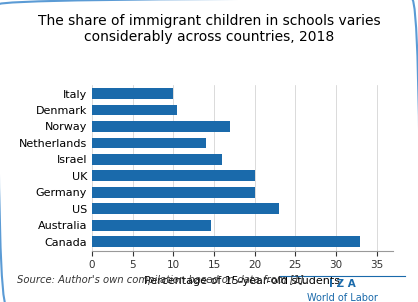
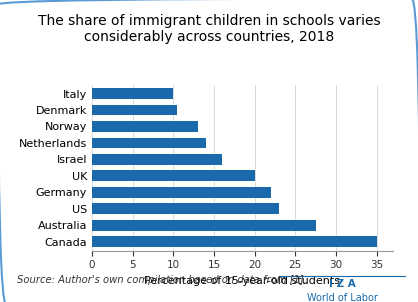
Norway: 17.0 -> 13.0
Germany: 20.0 -> 22.0
Australia: 14.6 -> 27.5
Canada: 33.0 -> 35.0
